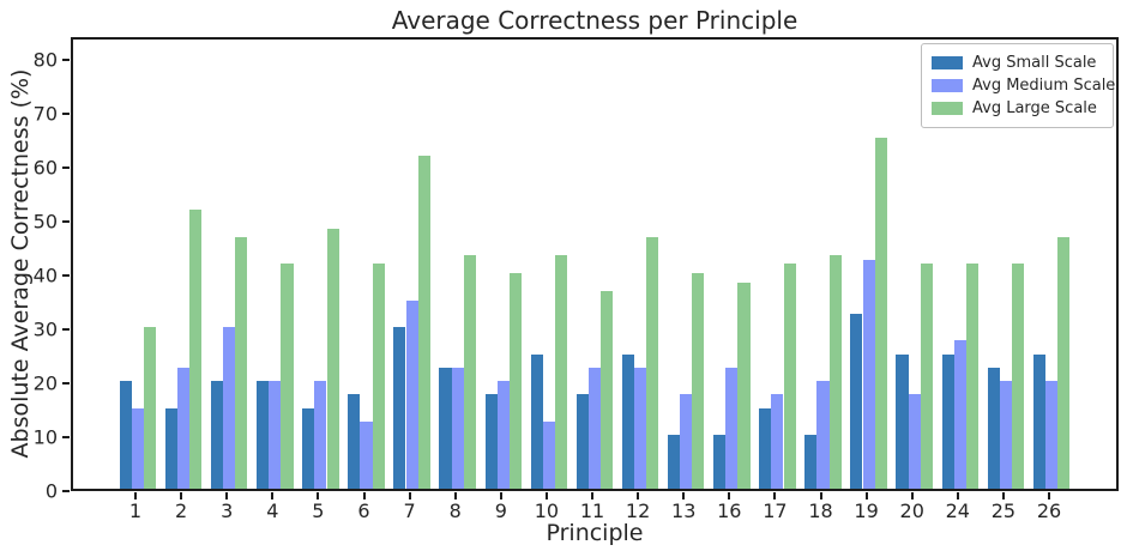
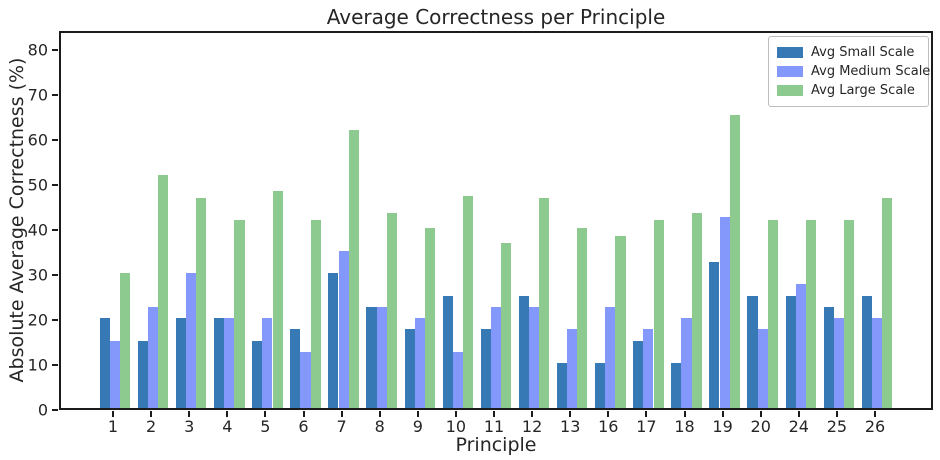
Avg Large Scale/10: 43 -> 47
